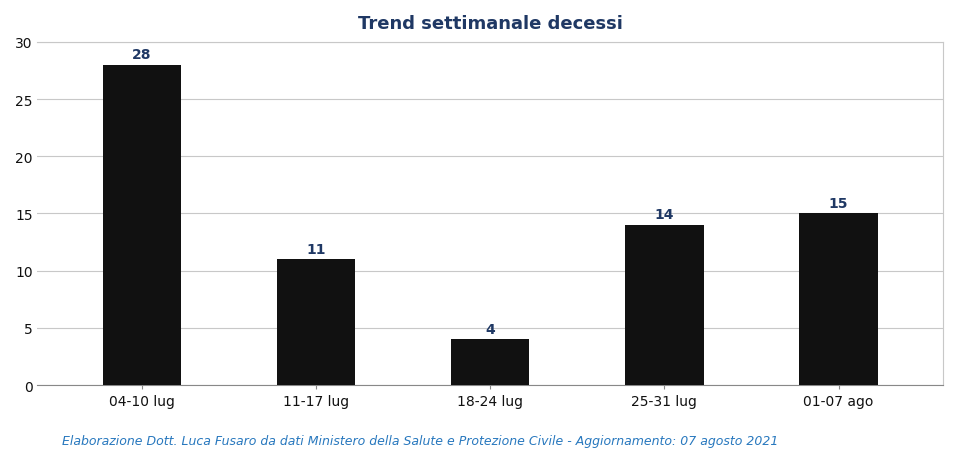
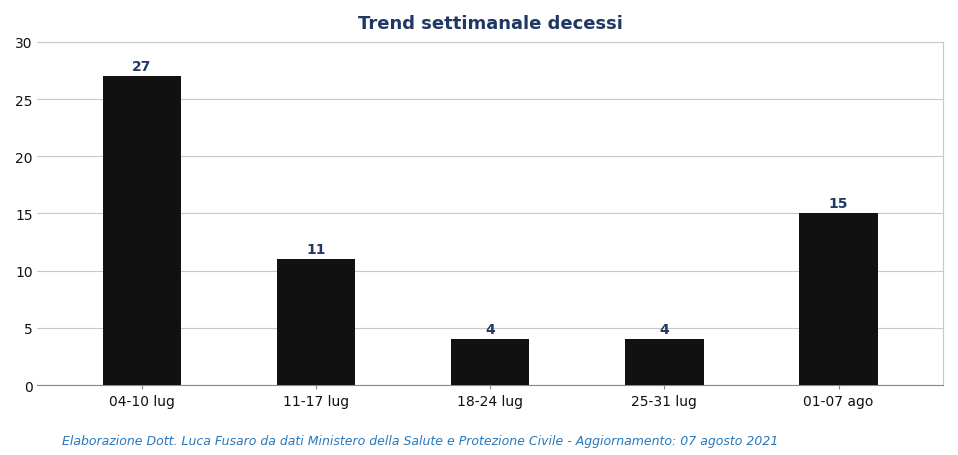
04-10 lug: 28 -> 27
25-31 lug: 14 -> 4
